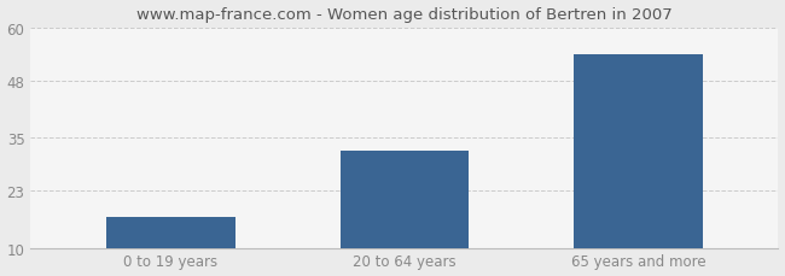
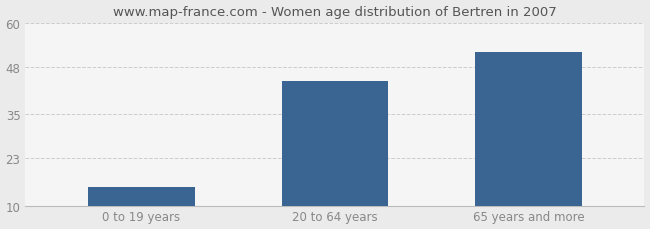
0 to 19 years: 17 -> 15
20 to 64 years: 32 -> 44
65 years and more: 54 -> 52
